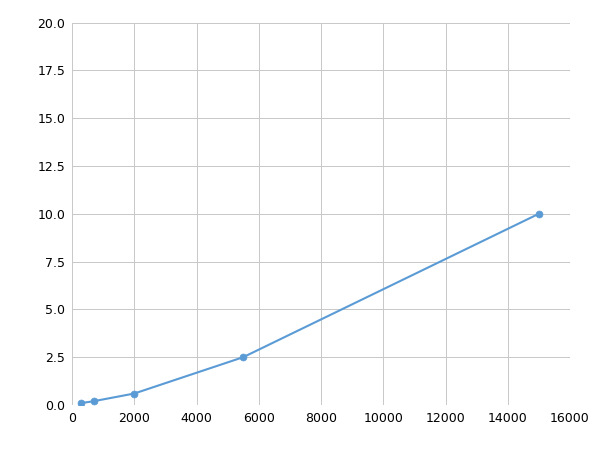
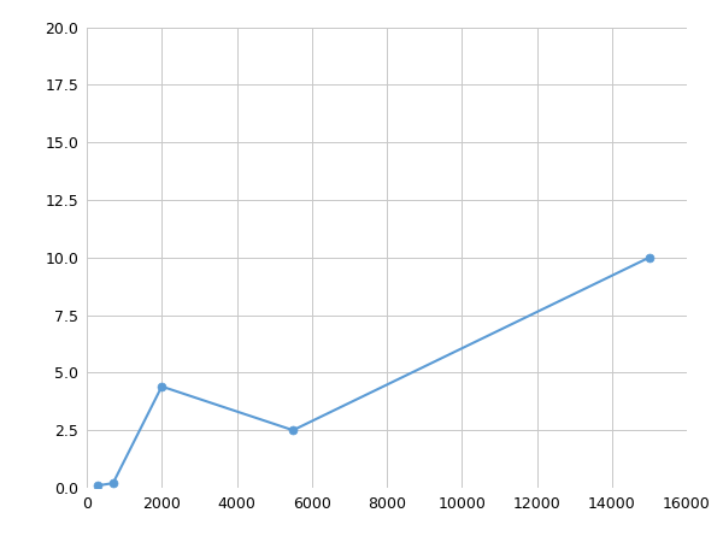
2000: 0.6 -> 4.4
